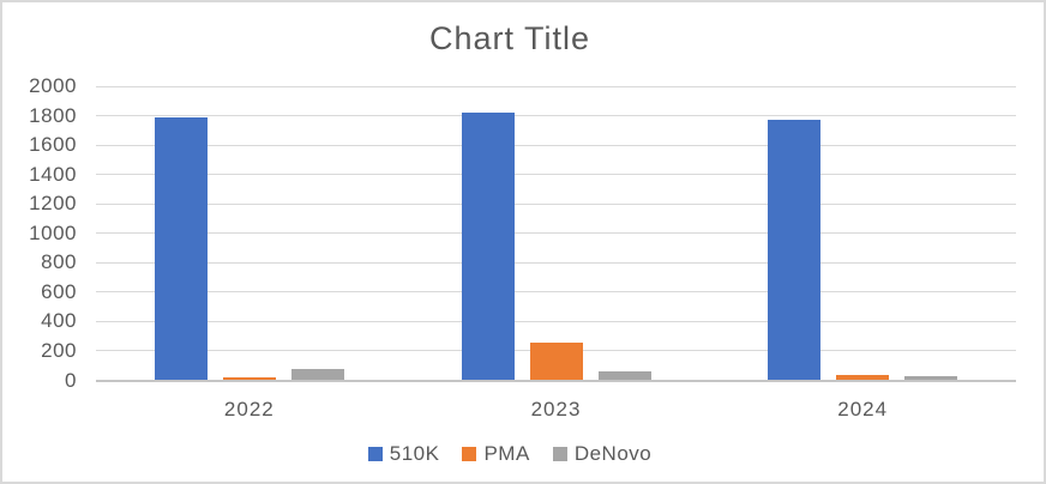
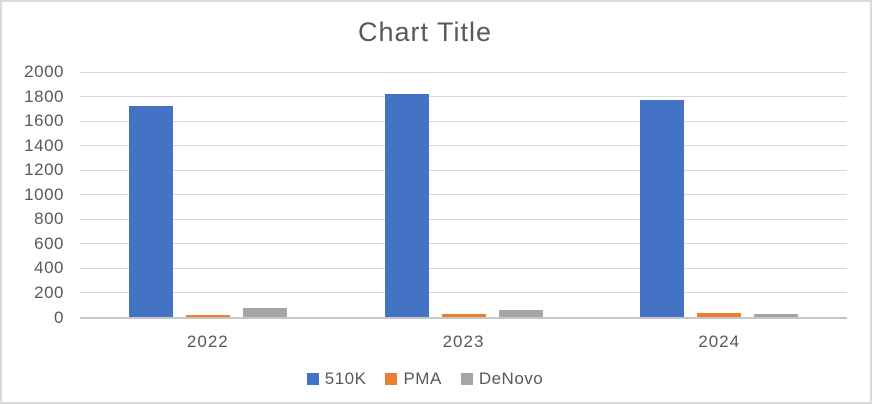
510K/2022: 1790 -> 1720
PMA/2023: 260 -> 30
